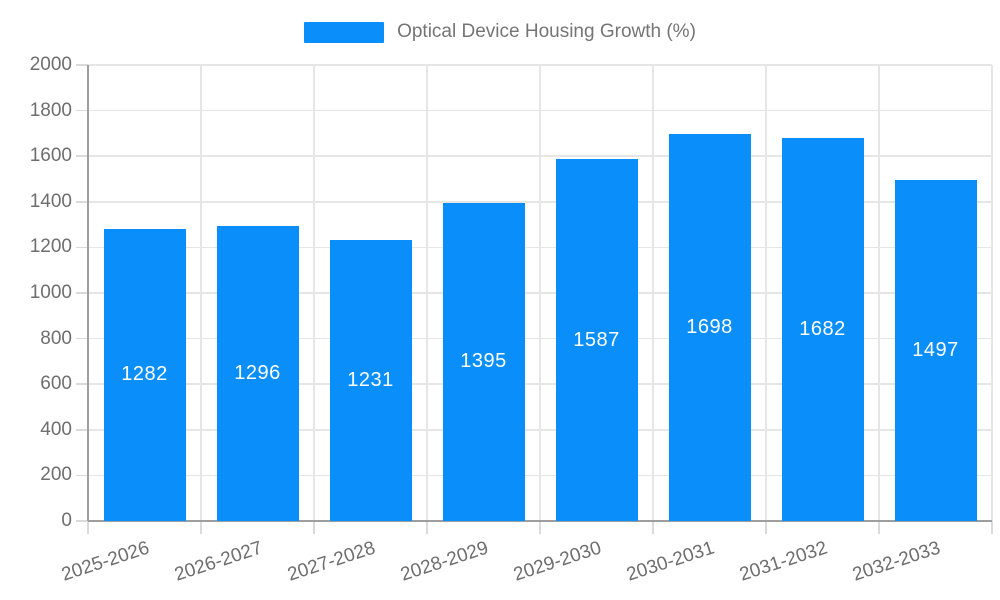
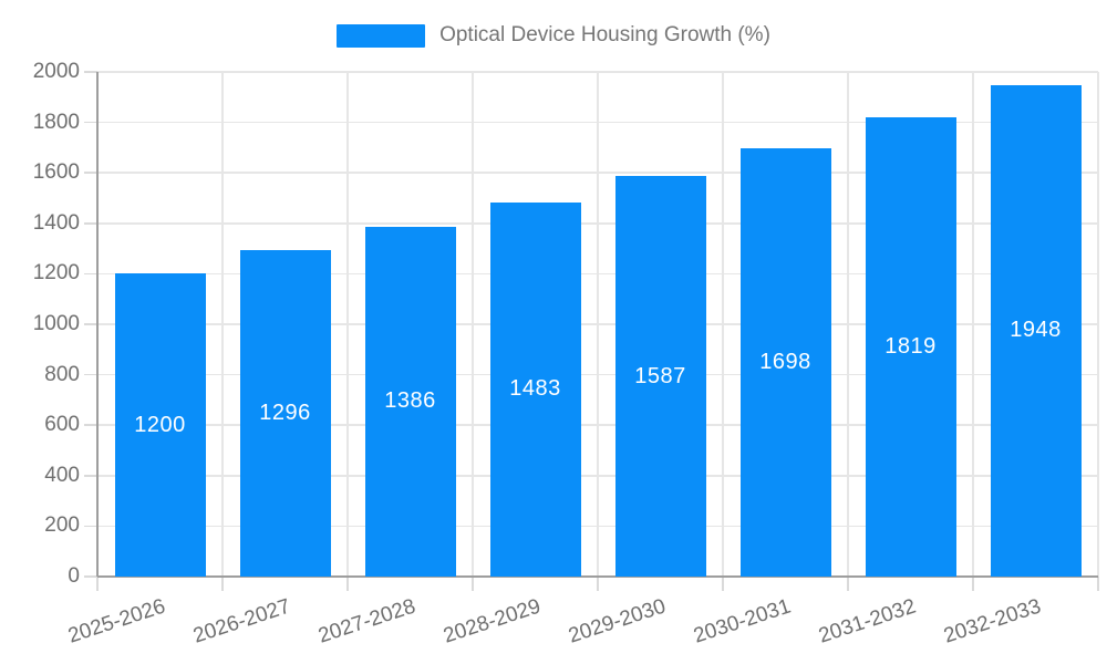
2025-2026: 1282 -> 1200
2027-2028: 1231 -> 1386
2028-2029: 1395 -> 1483
2031-2032: 1682 -> 1819
2032-2033: 1497 -> 1948
